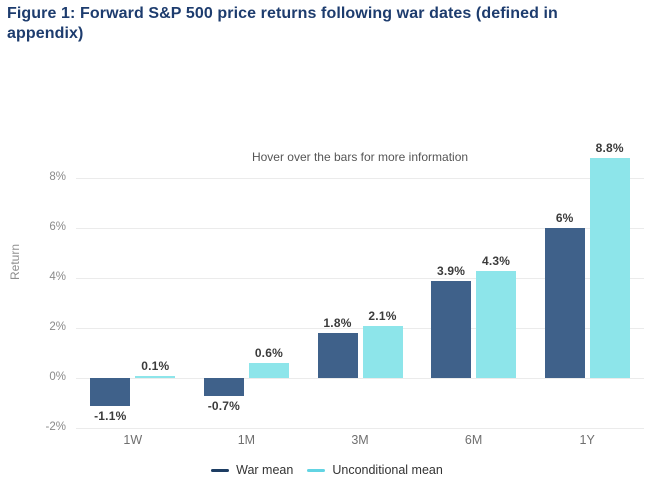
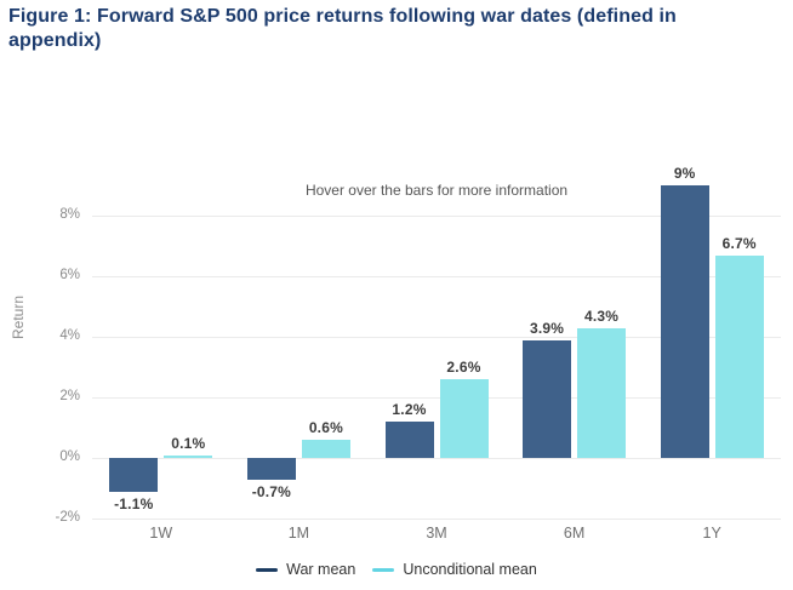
War mean/3M: 1.8% -> 1.2%
Unconditional mean/3M: 2.1% -> 2.6%
War mean/1Y: 6% -> 9%
Unconditional mean/1Y: 8.8% -> 6.7%
